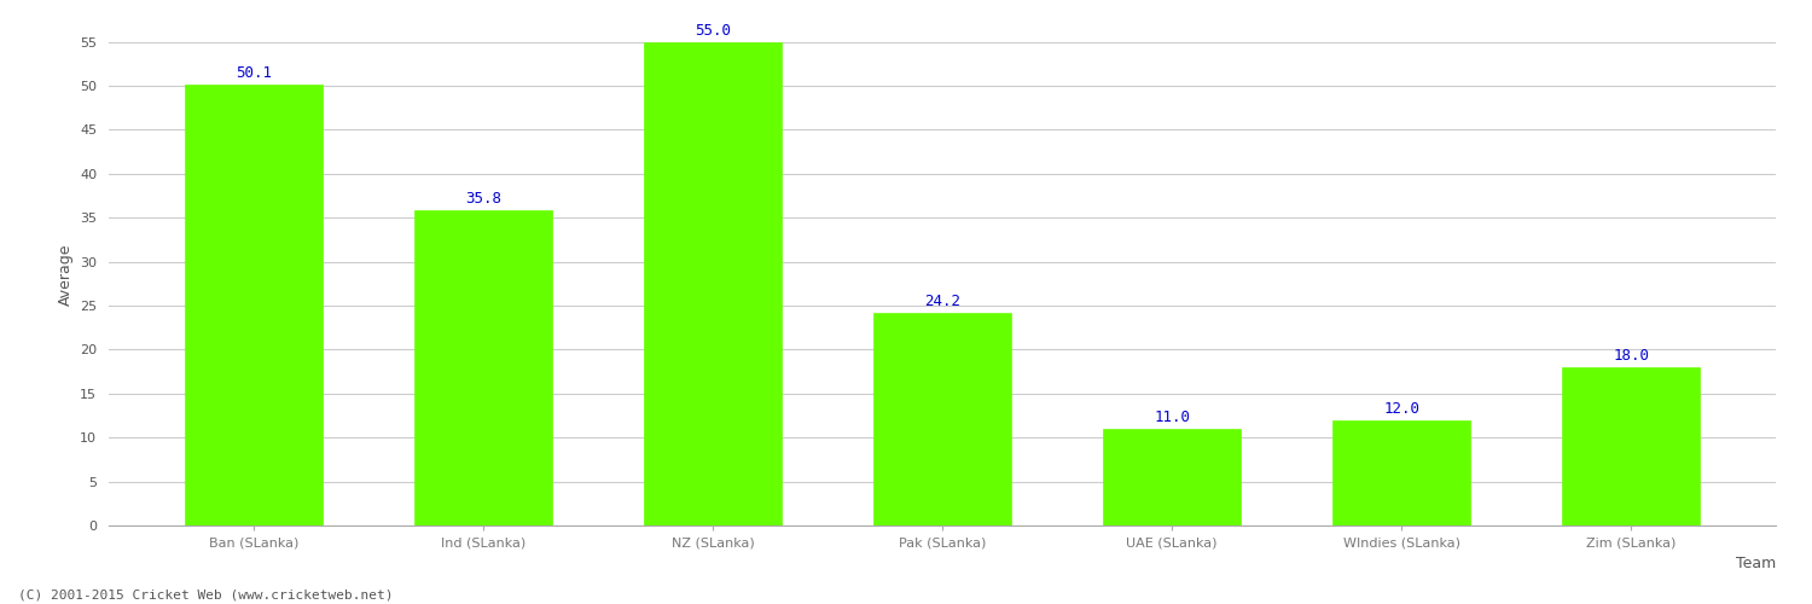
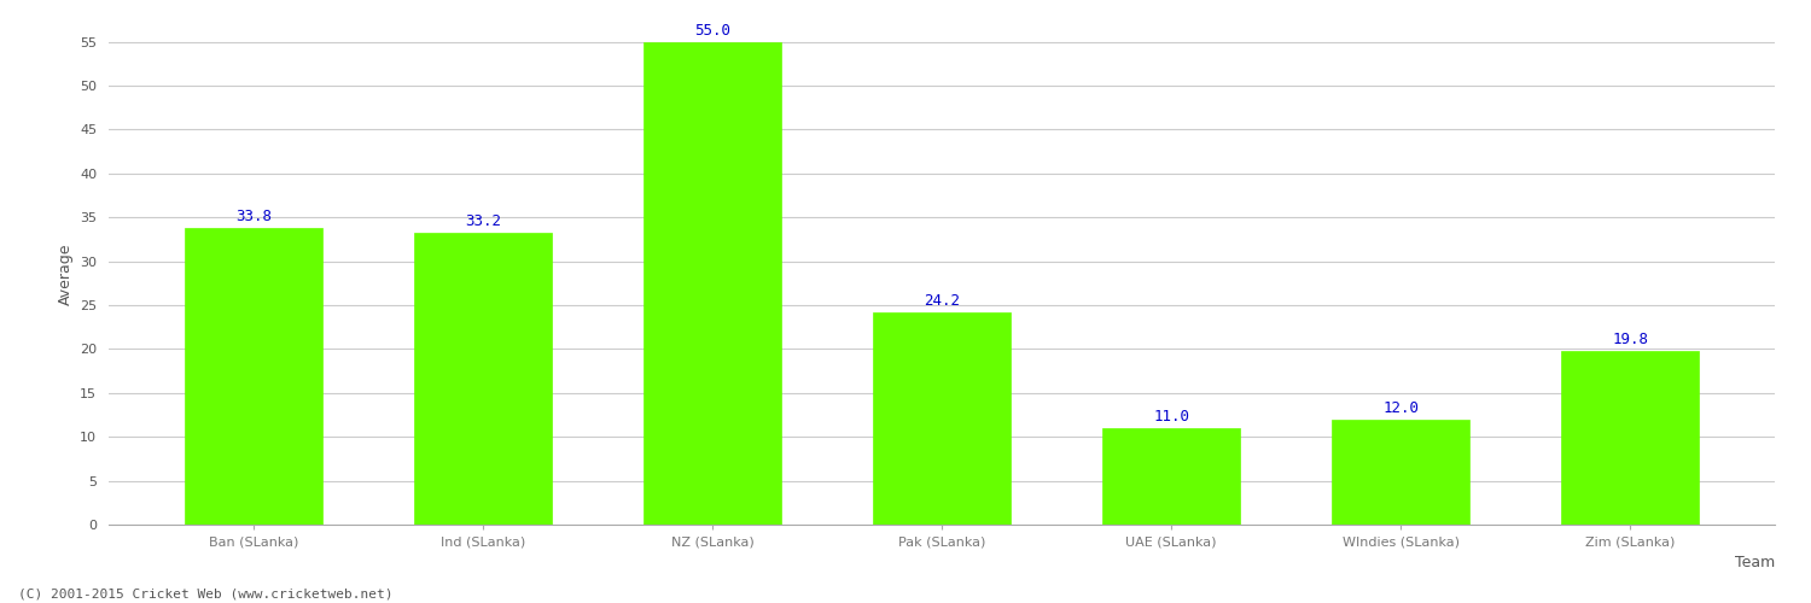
Ban (SLanka): 50.1 -> 33.8
Ind (SLanka): 35.8 -> 33.2
Zim (SLanka): 18.0 -> 19.8
